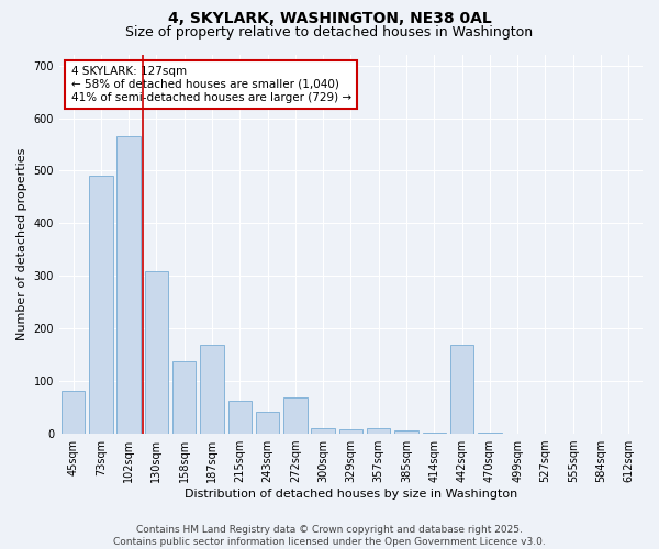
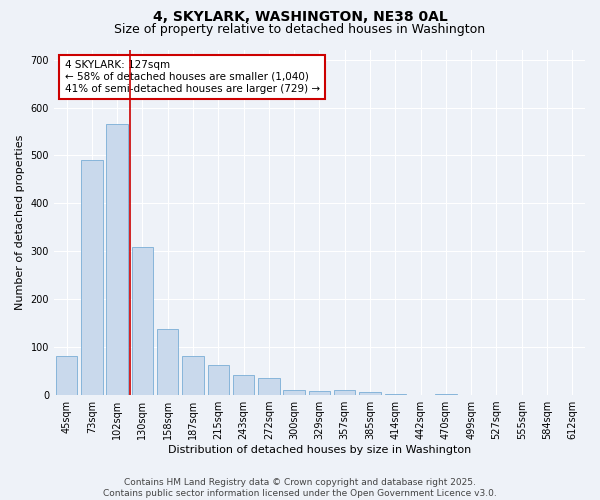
187sqm: 170 -> 82
272sqm: 70 -> 35
442sqm: 170 -> 1
